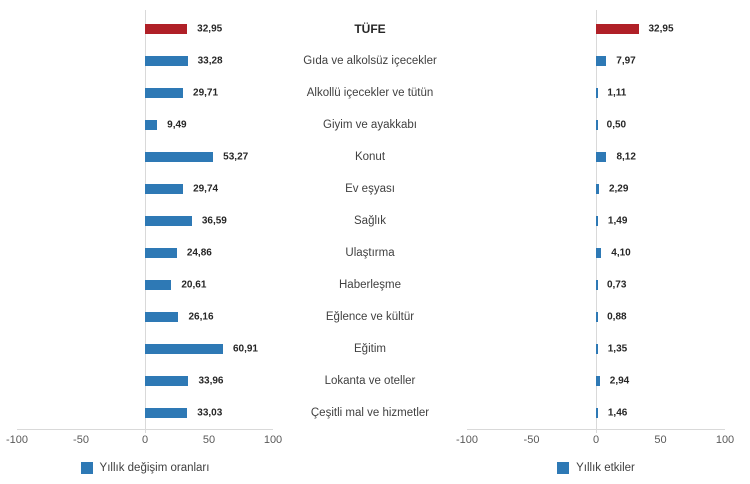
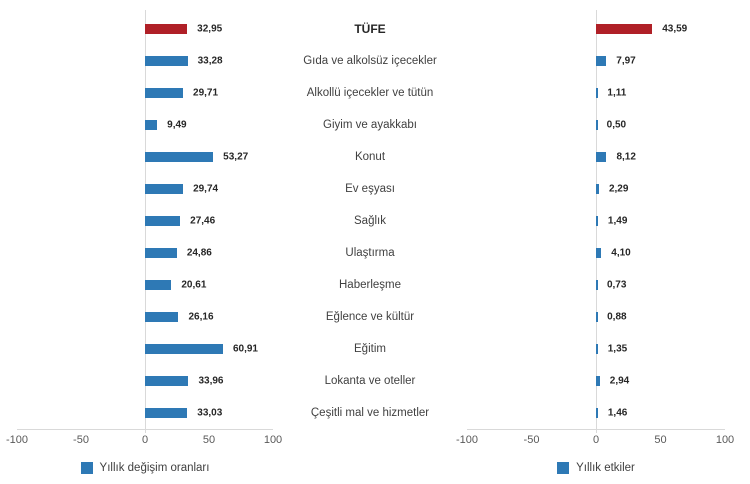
Yıllık etkiler/TÜFE: 32,95 -> 43,59
Yıllık değişim oranları/Sağlık: 36,59 -> 27,46
